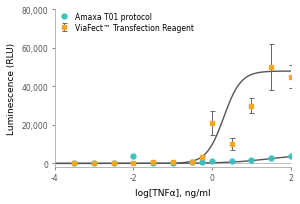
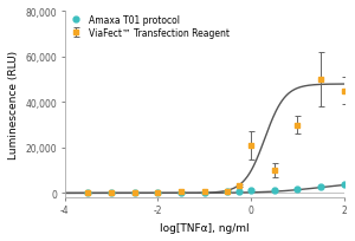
Amaxa T01 protocol/-2: 4,000 -> 0
